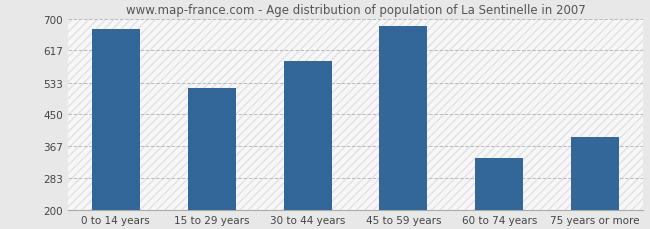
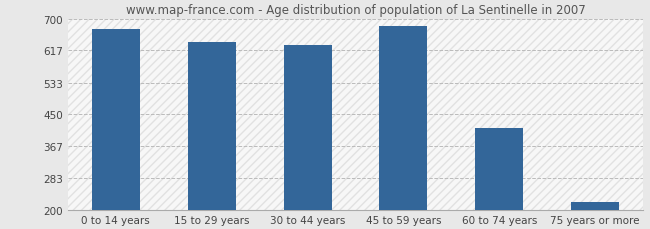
15 to 29 years: 520 -> 638
30 to 44 years: 590 -> 632
60 to 74 years: 335 -> 413
75 years or more: 390 -> 222
